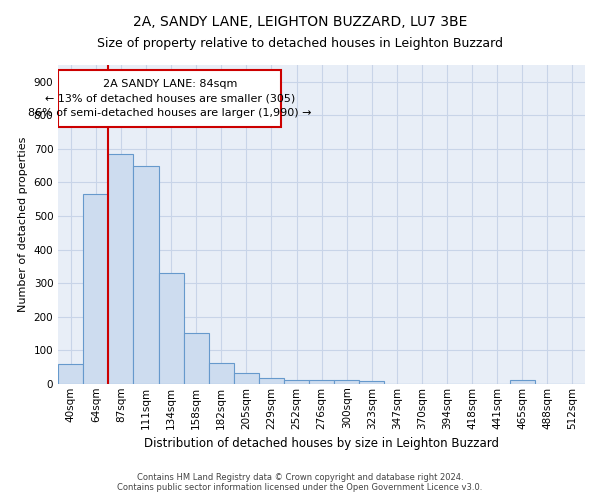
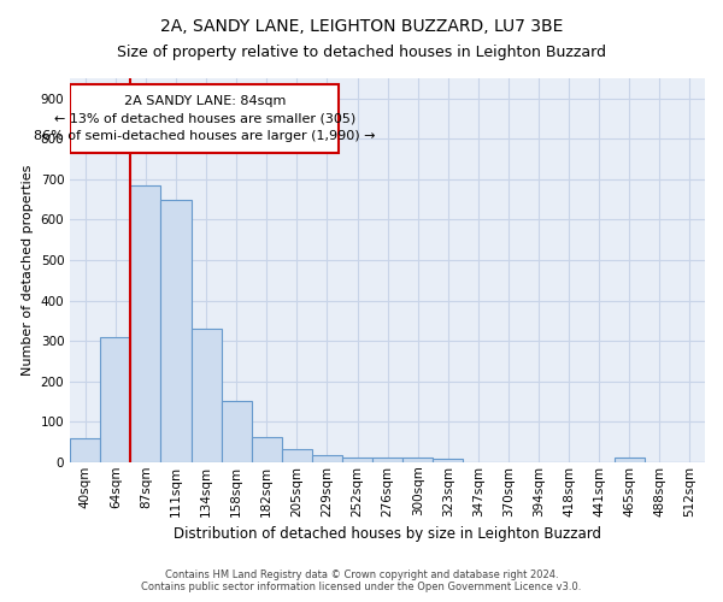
64sqm: 565 -> 310
